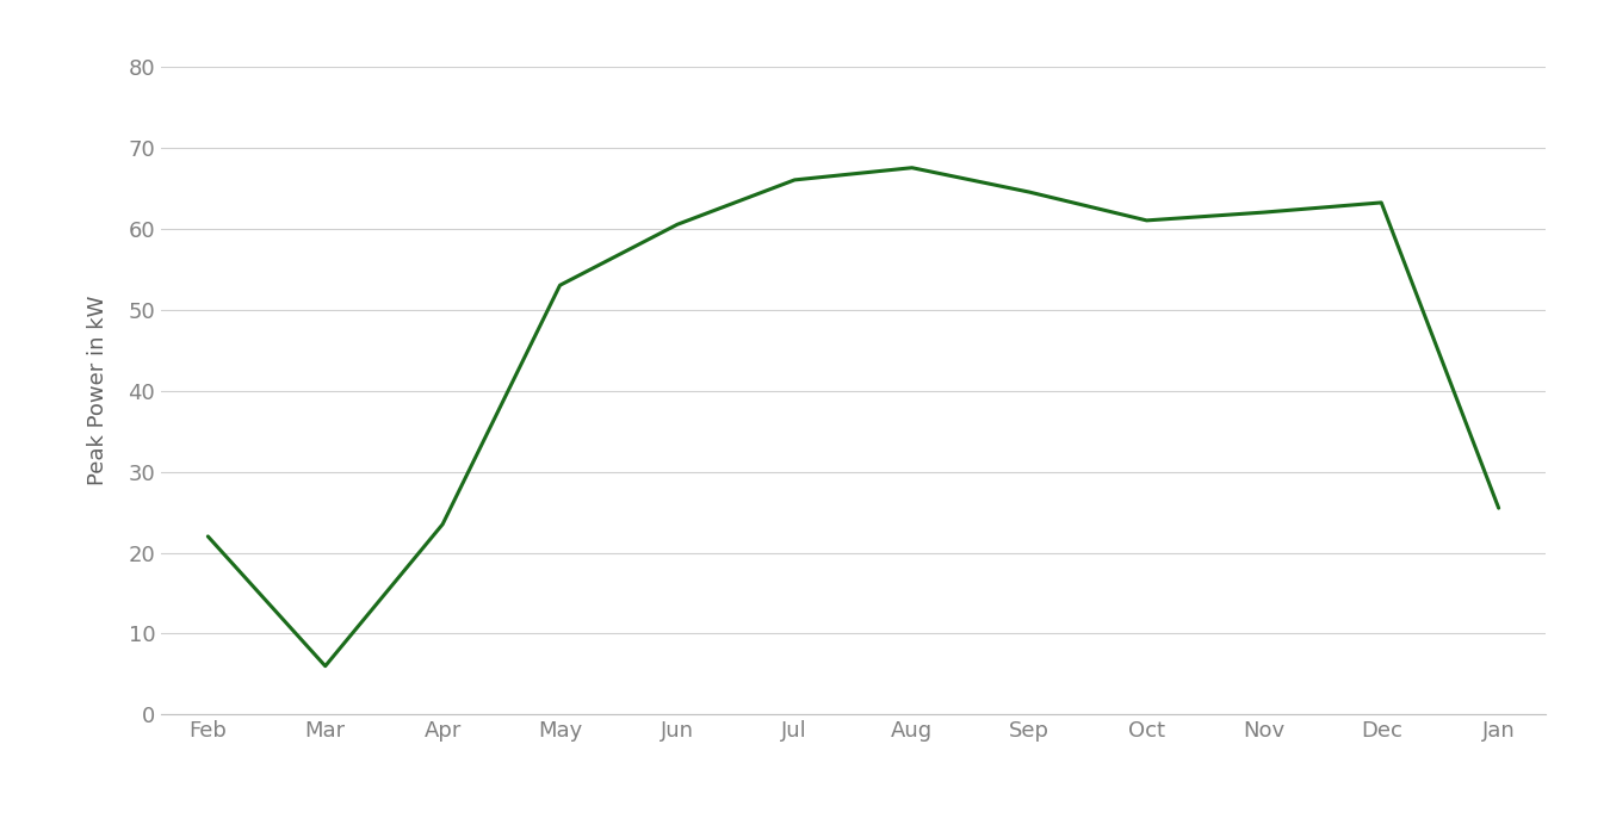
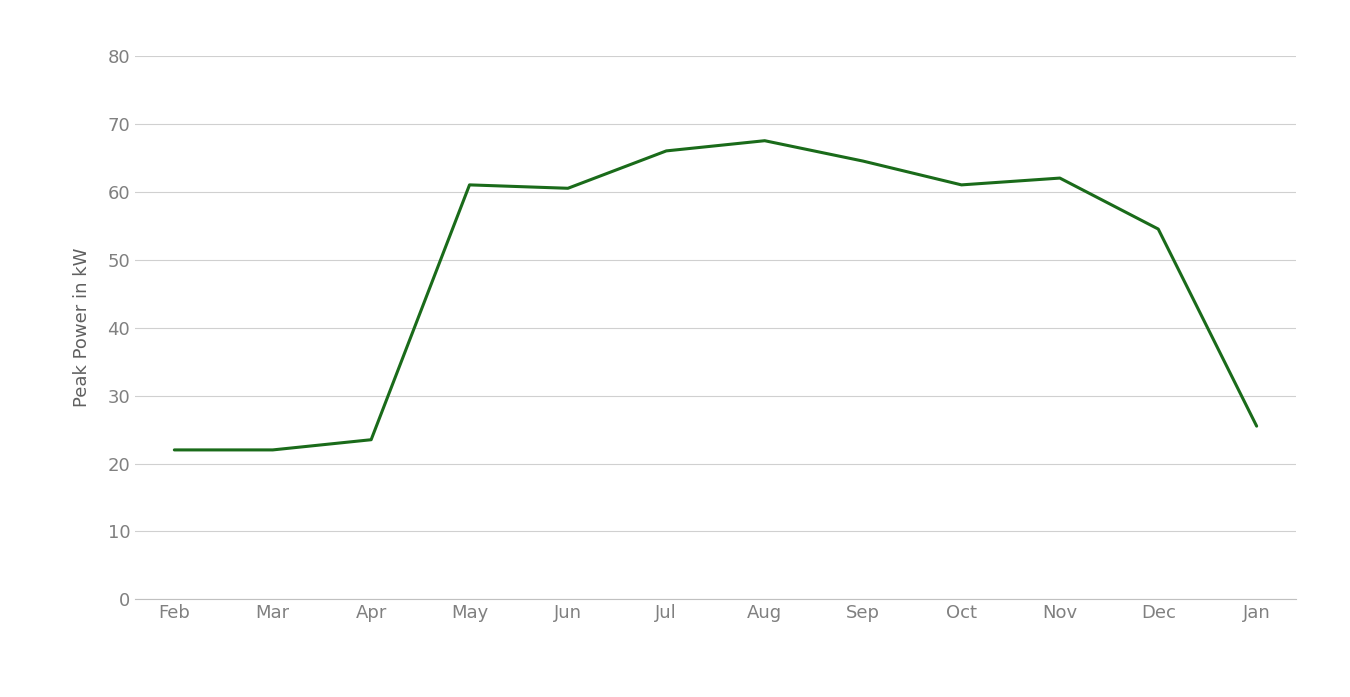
Mar: 6.0 -> 22.0
May: 53.0 -> 61.0
Dec: 63.2 -> 54.5
